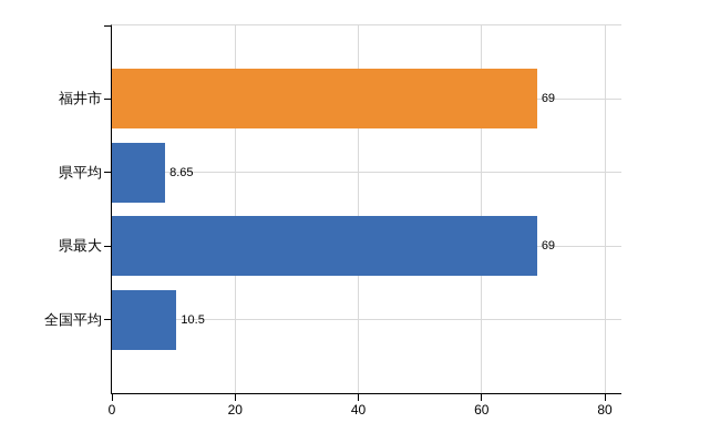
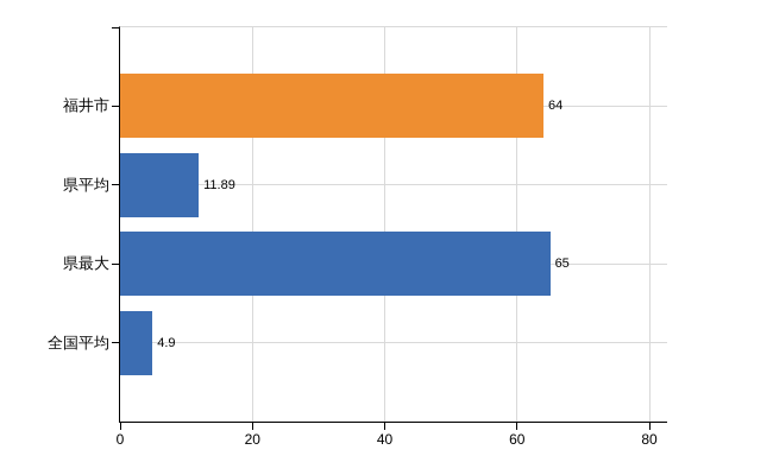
福井市: 69 -> 64
県平均: 8.65 -> 11.89
県最大: 69 -> 65
全国平均: 10.5 -> 4.9
